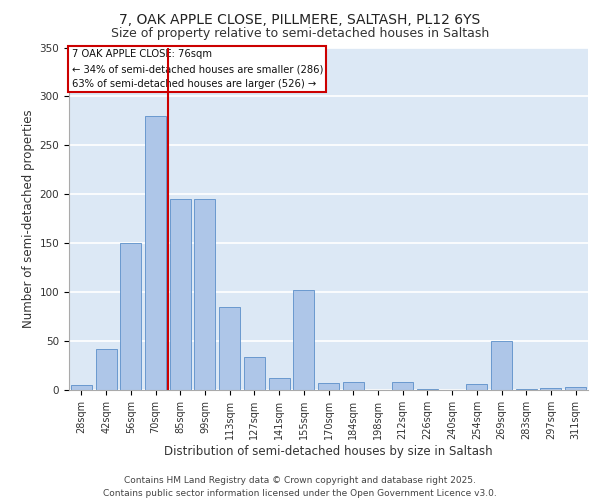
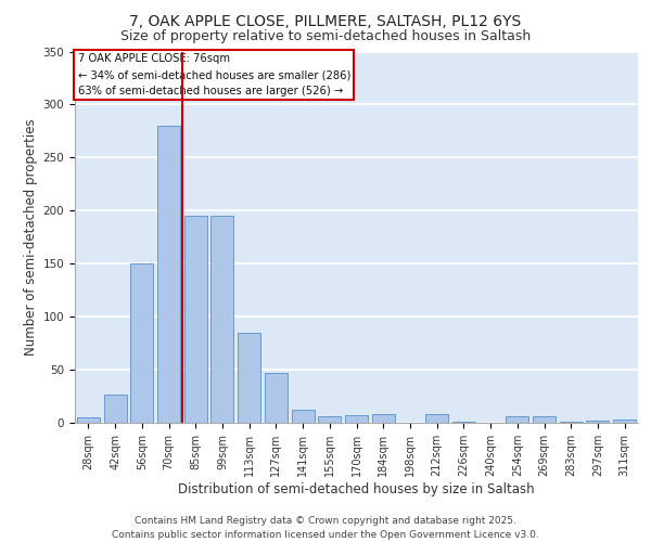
42sqm: 42 -> 27
127sqm: 34 -> 47
155sqm: 102 -> 6
269sqm: 50 -> 6
